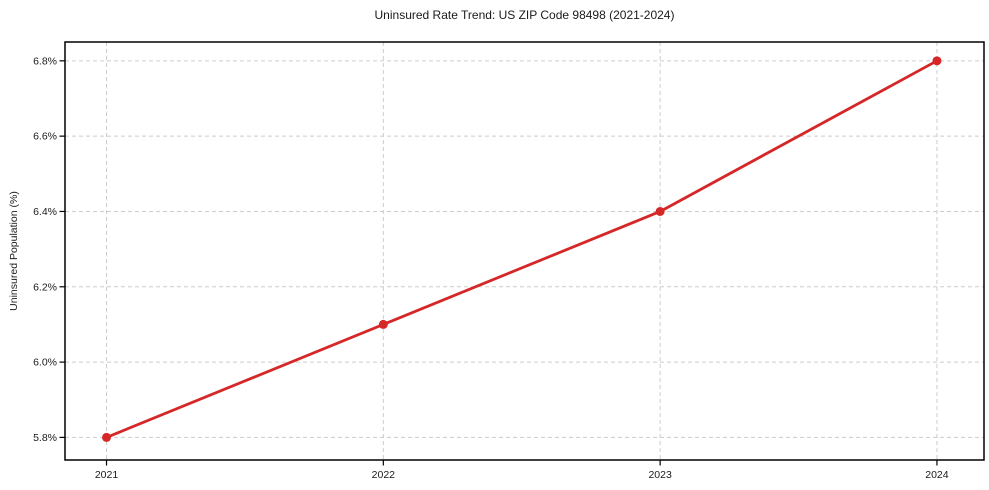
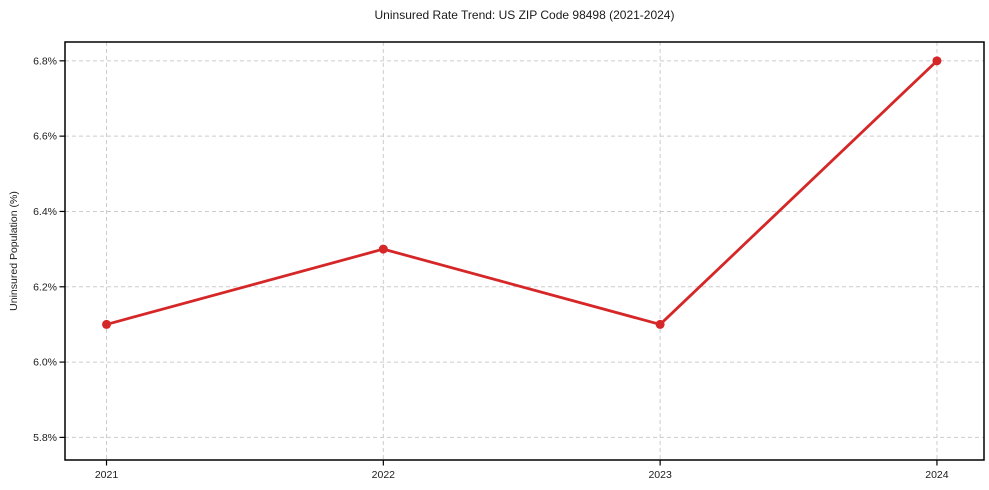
2021: 5.8% -> 6.1%
2022: 6.1% -> 6.3%
2023: 6.4% -> 6.1%
